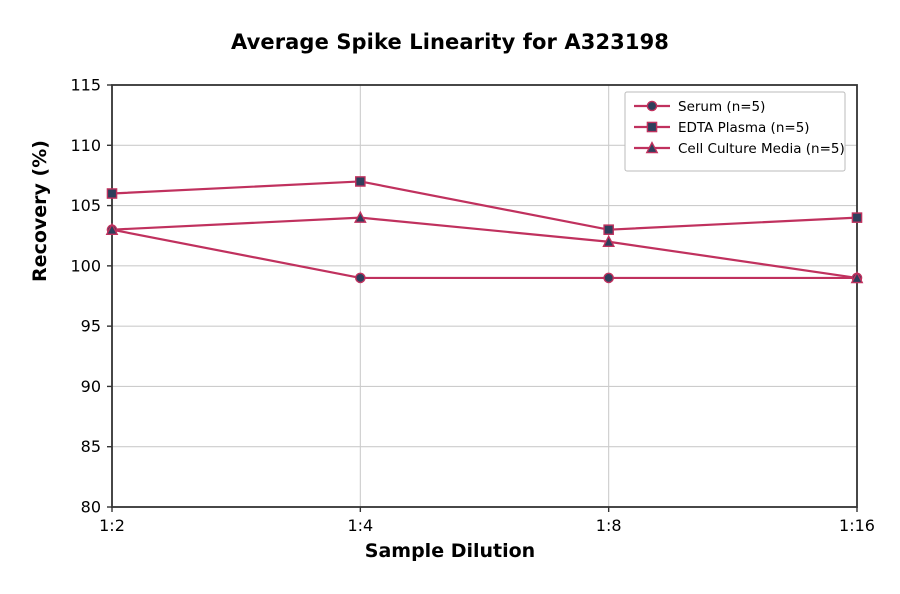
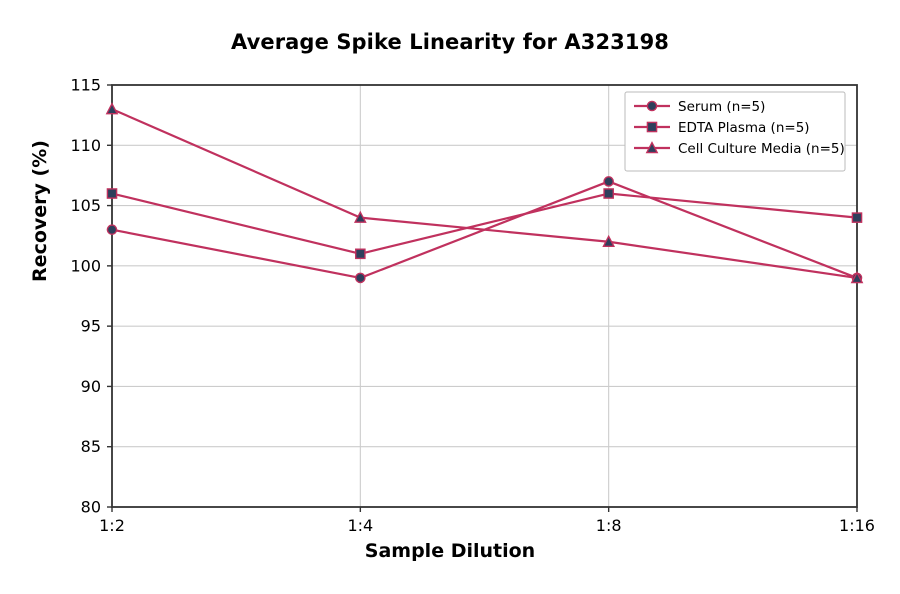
Cell Culture Media (n=5)/1:2: 103 -> 113
EDTA Plasma (n=5)/1:4: 107 -> 101
Serum (n=5)/1:8: 99 -> 107
EDTA Plasma (n=5)/1:8: 103 -> 106
